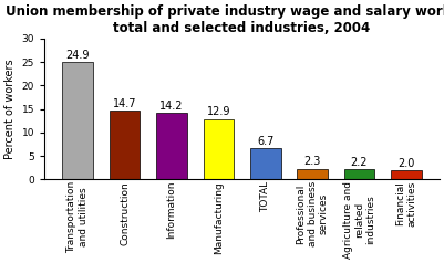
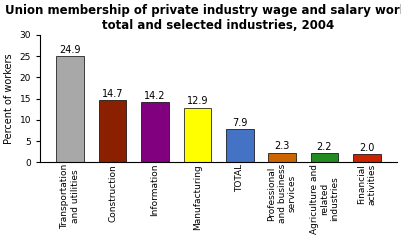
TOTAL: 6.7 -> 7.9
